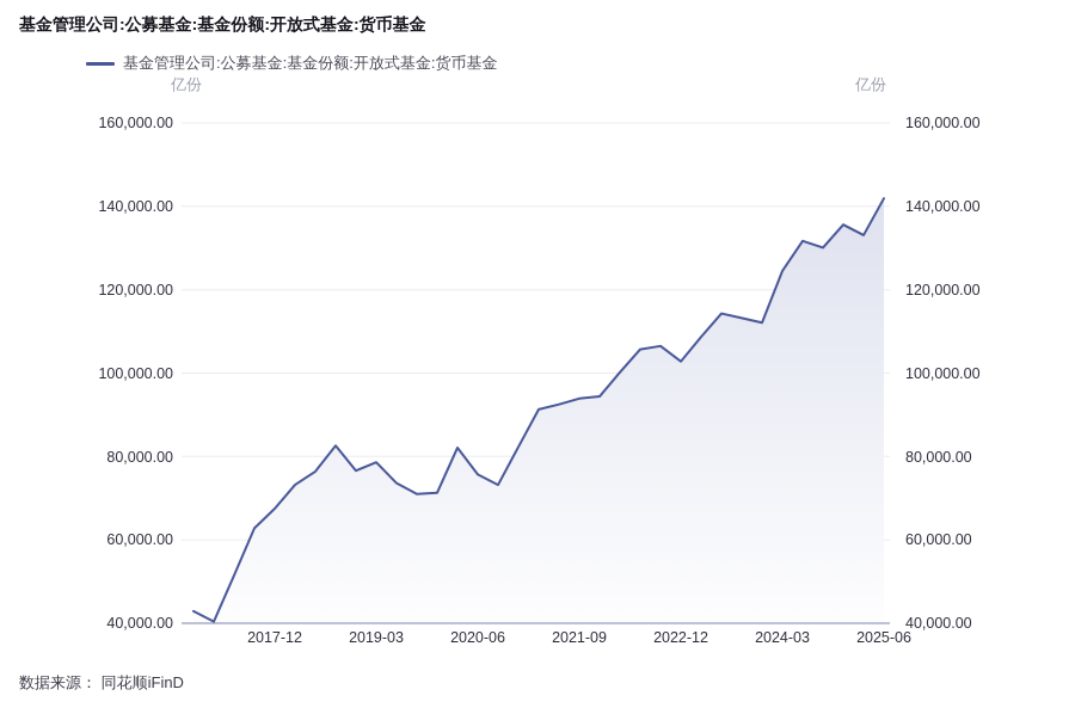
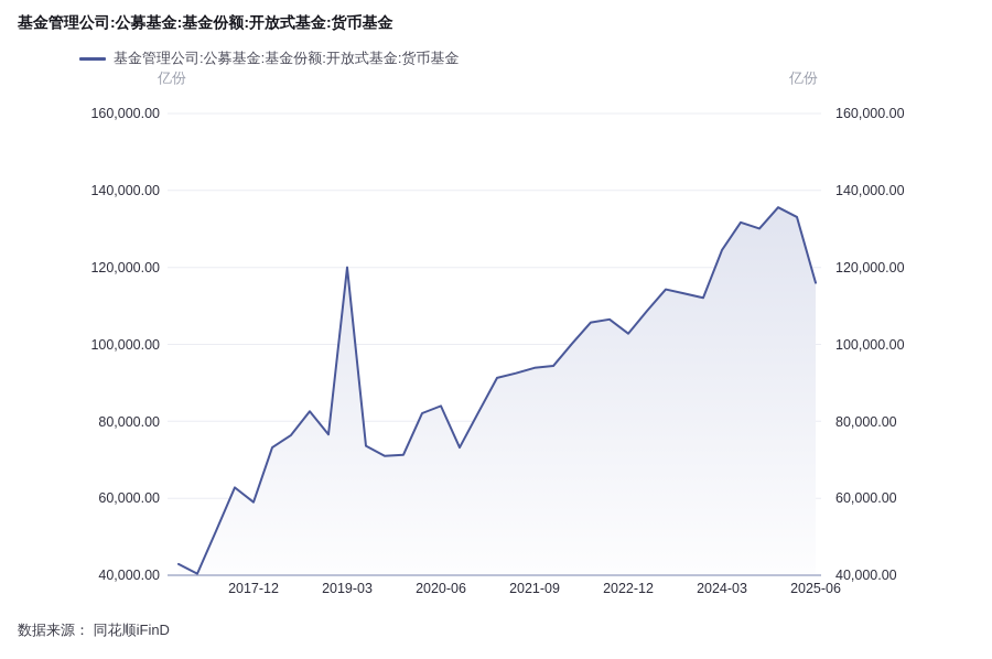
2017-12: 68000 -> 59000
2019-03: 79000 -> 120000
2020-06: 76000 -> 84000
2025-06: 142000 -> 116000
